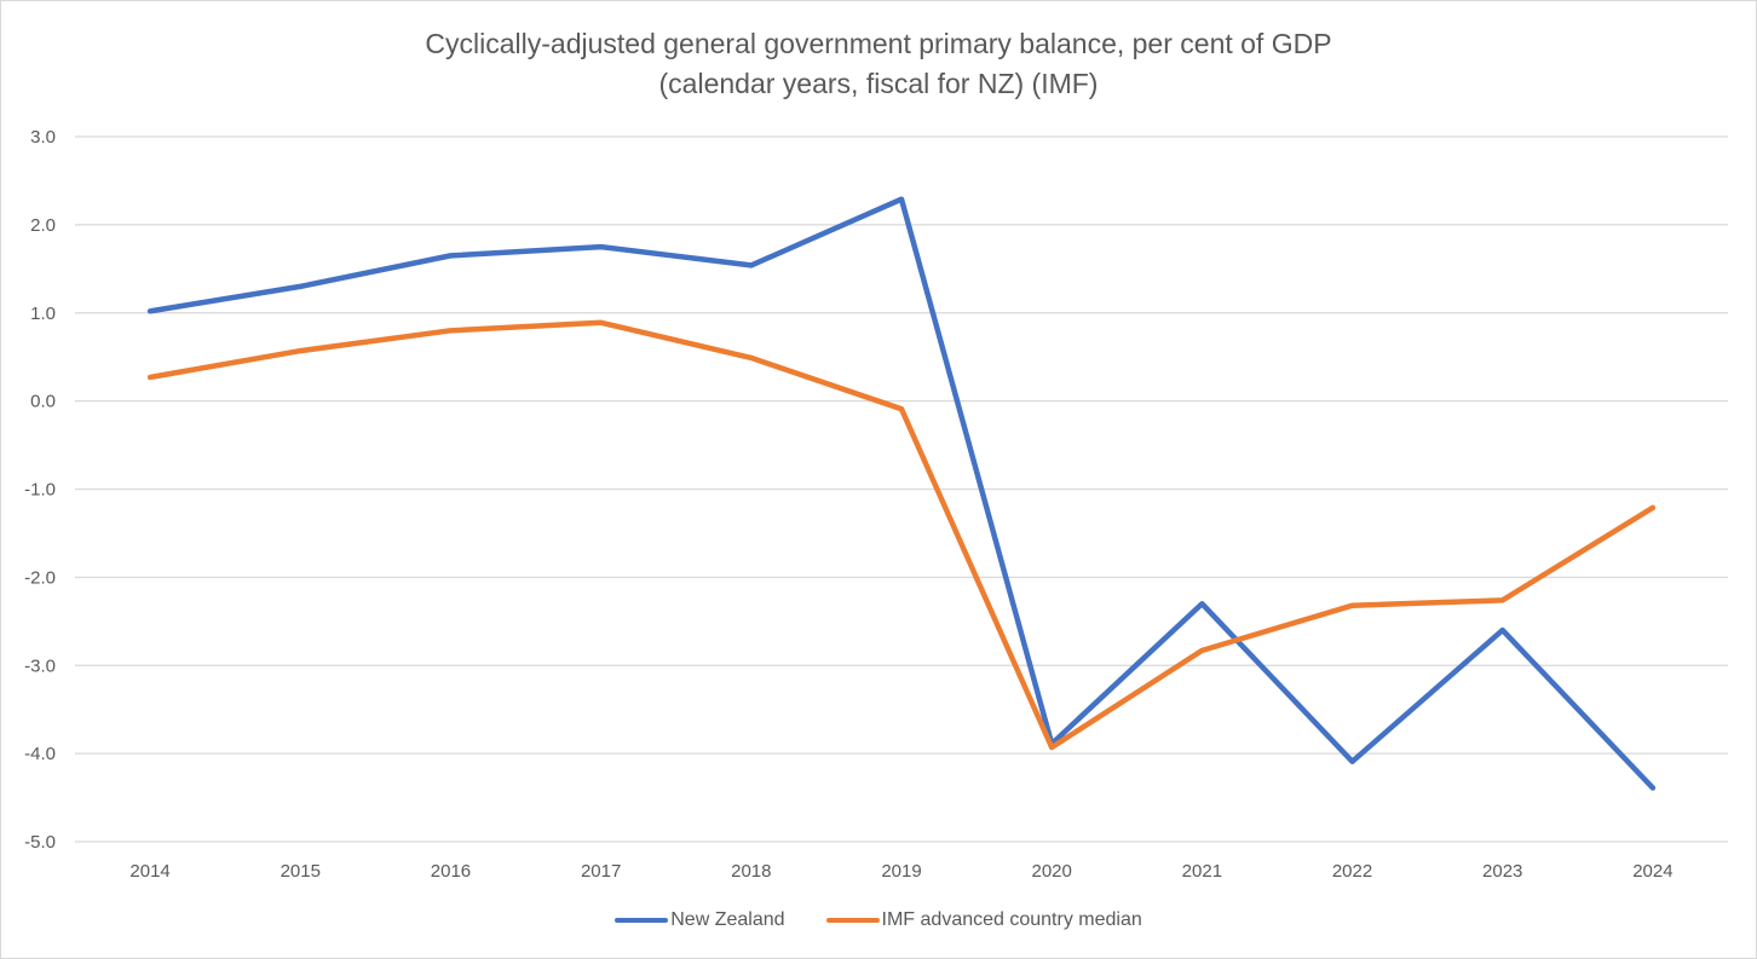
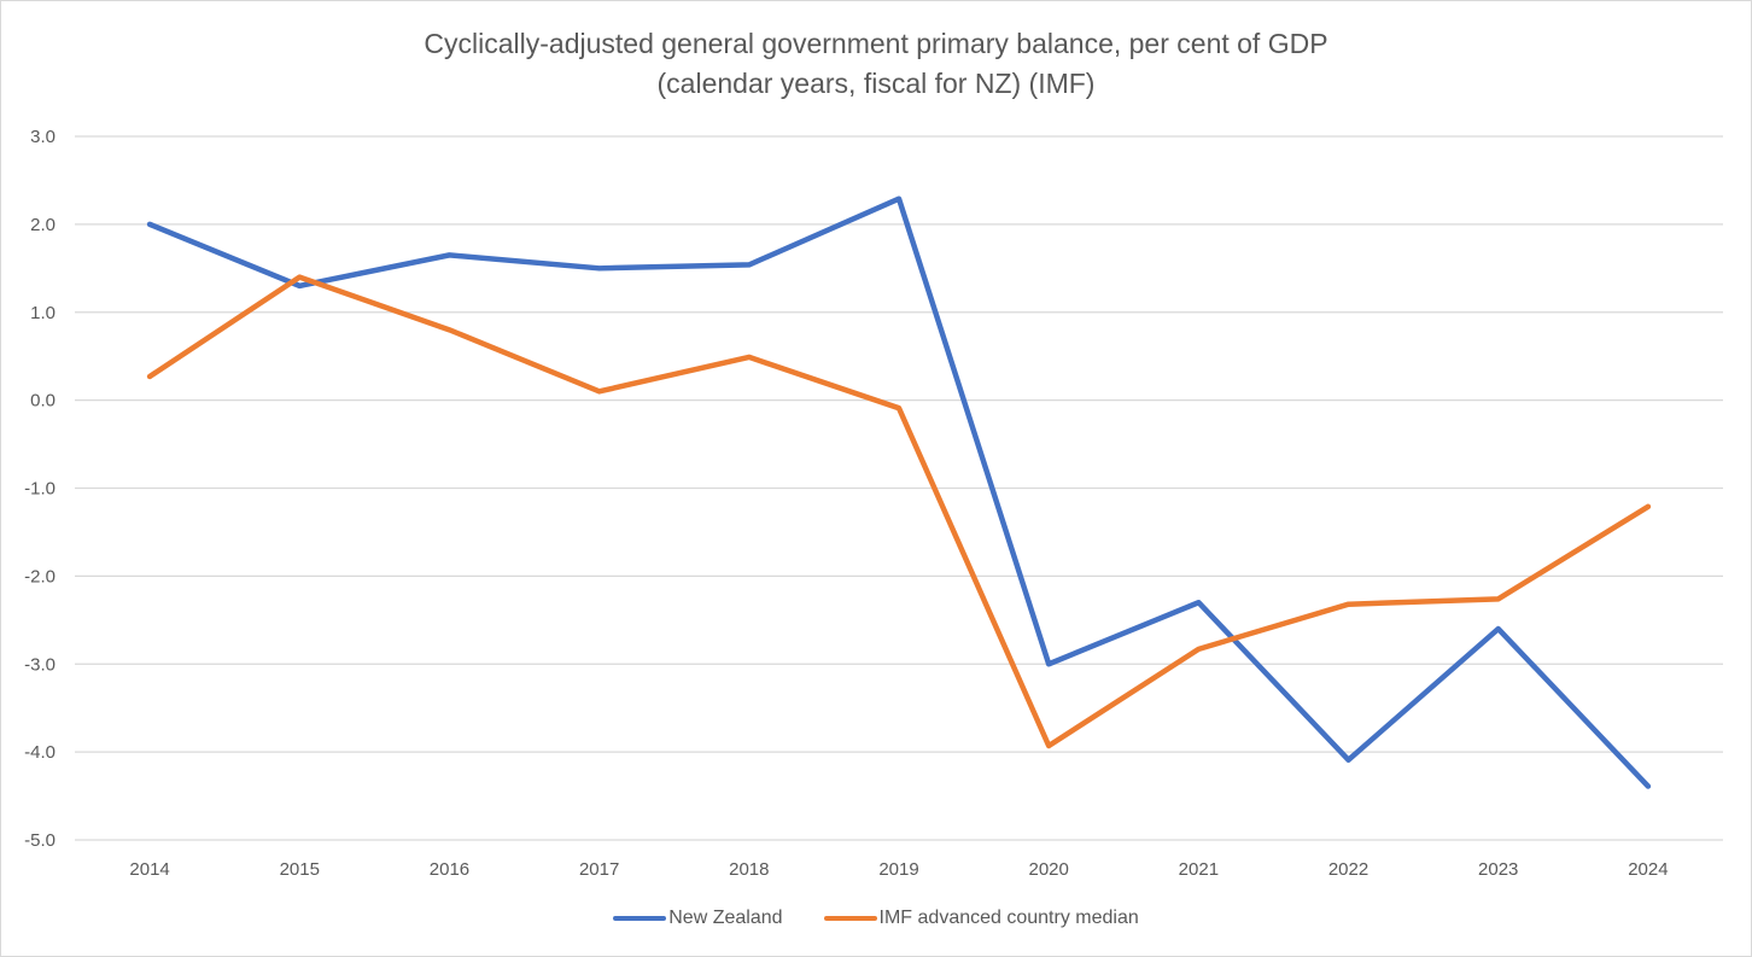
New Zealand/2014: 1.0 -> 2.0
IMF advanced country median/2015: 0.6 -> 1.4
New Zealand/2017: 1.8 -> 1.5
IMF advanced country median/2017: 0.9 -> 0.1
New Zealand/2020: -3.9 -> -3.0
